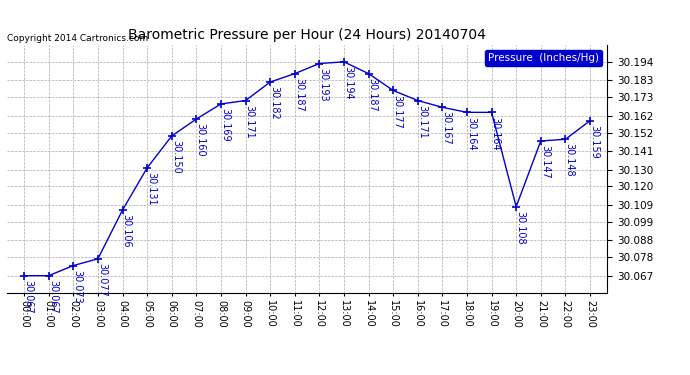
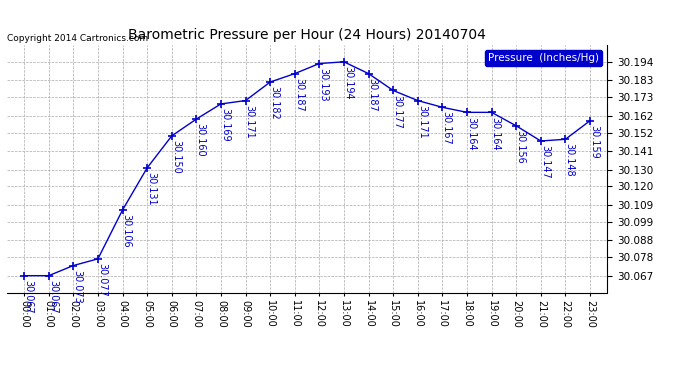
20:00: 30.108 -> 30.156
